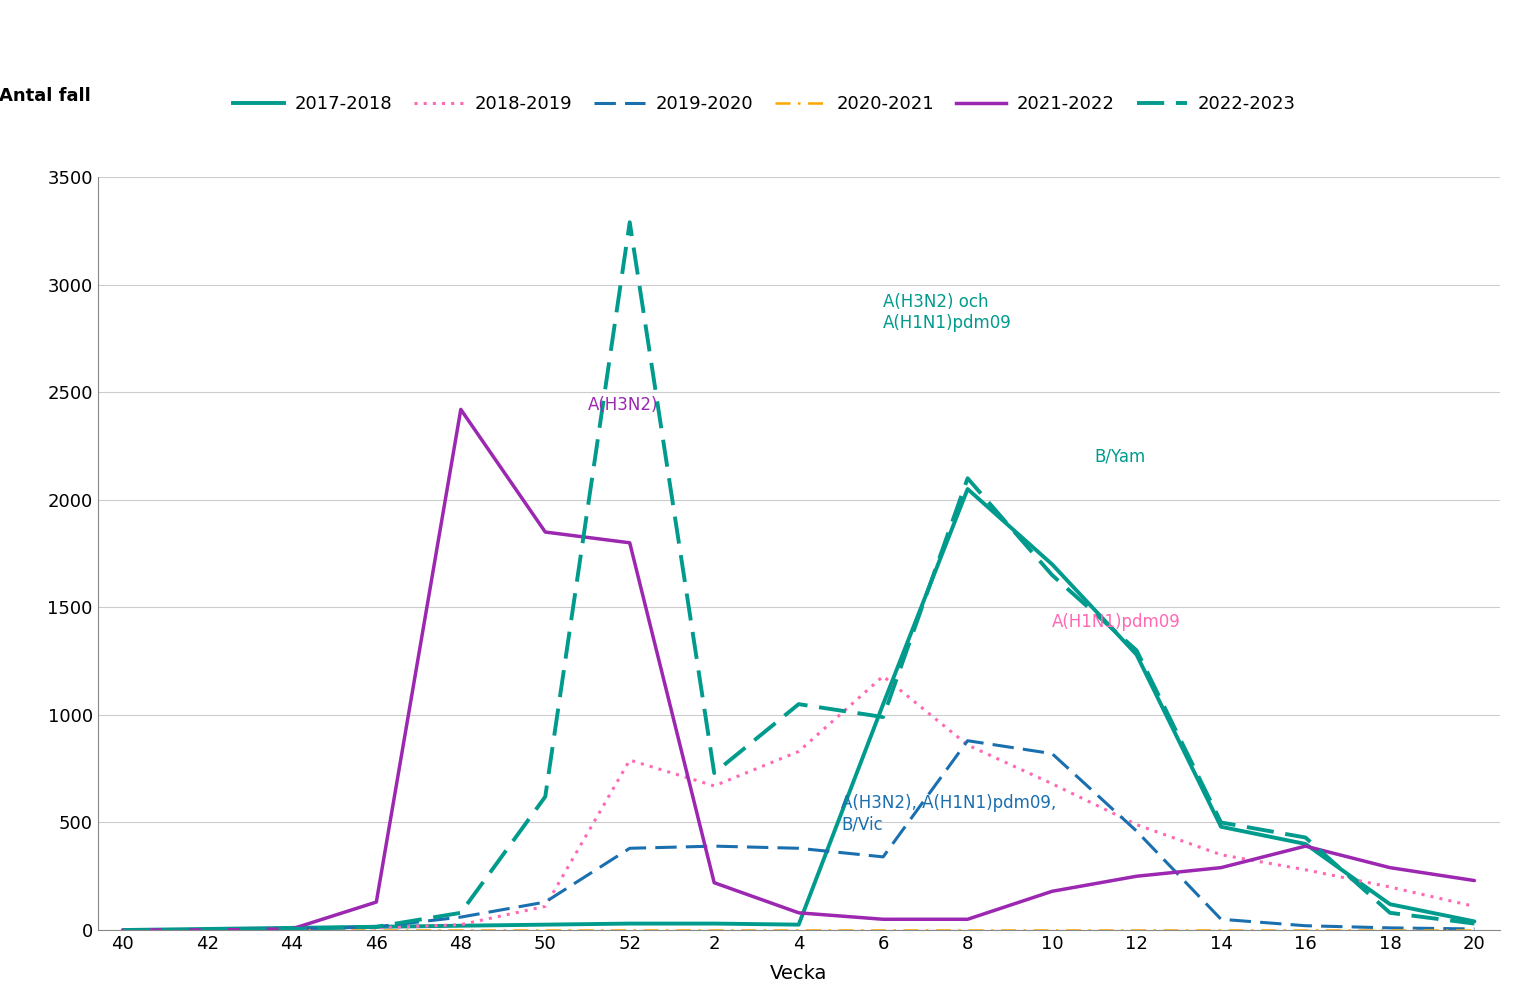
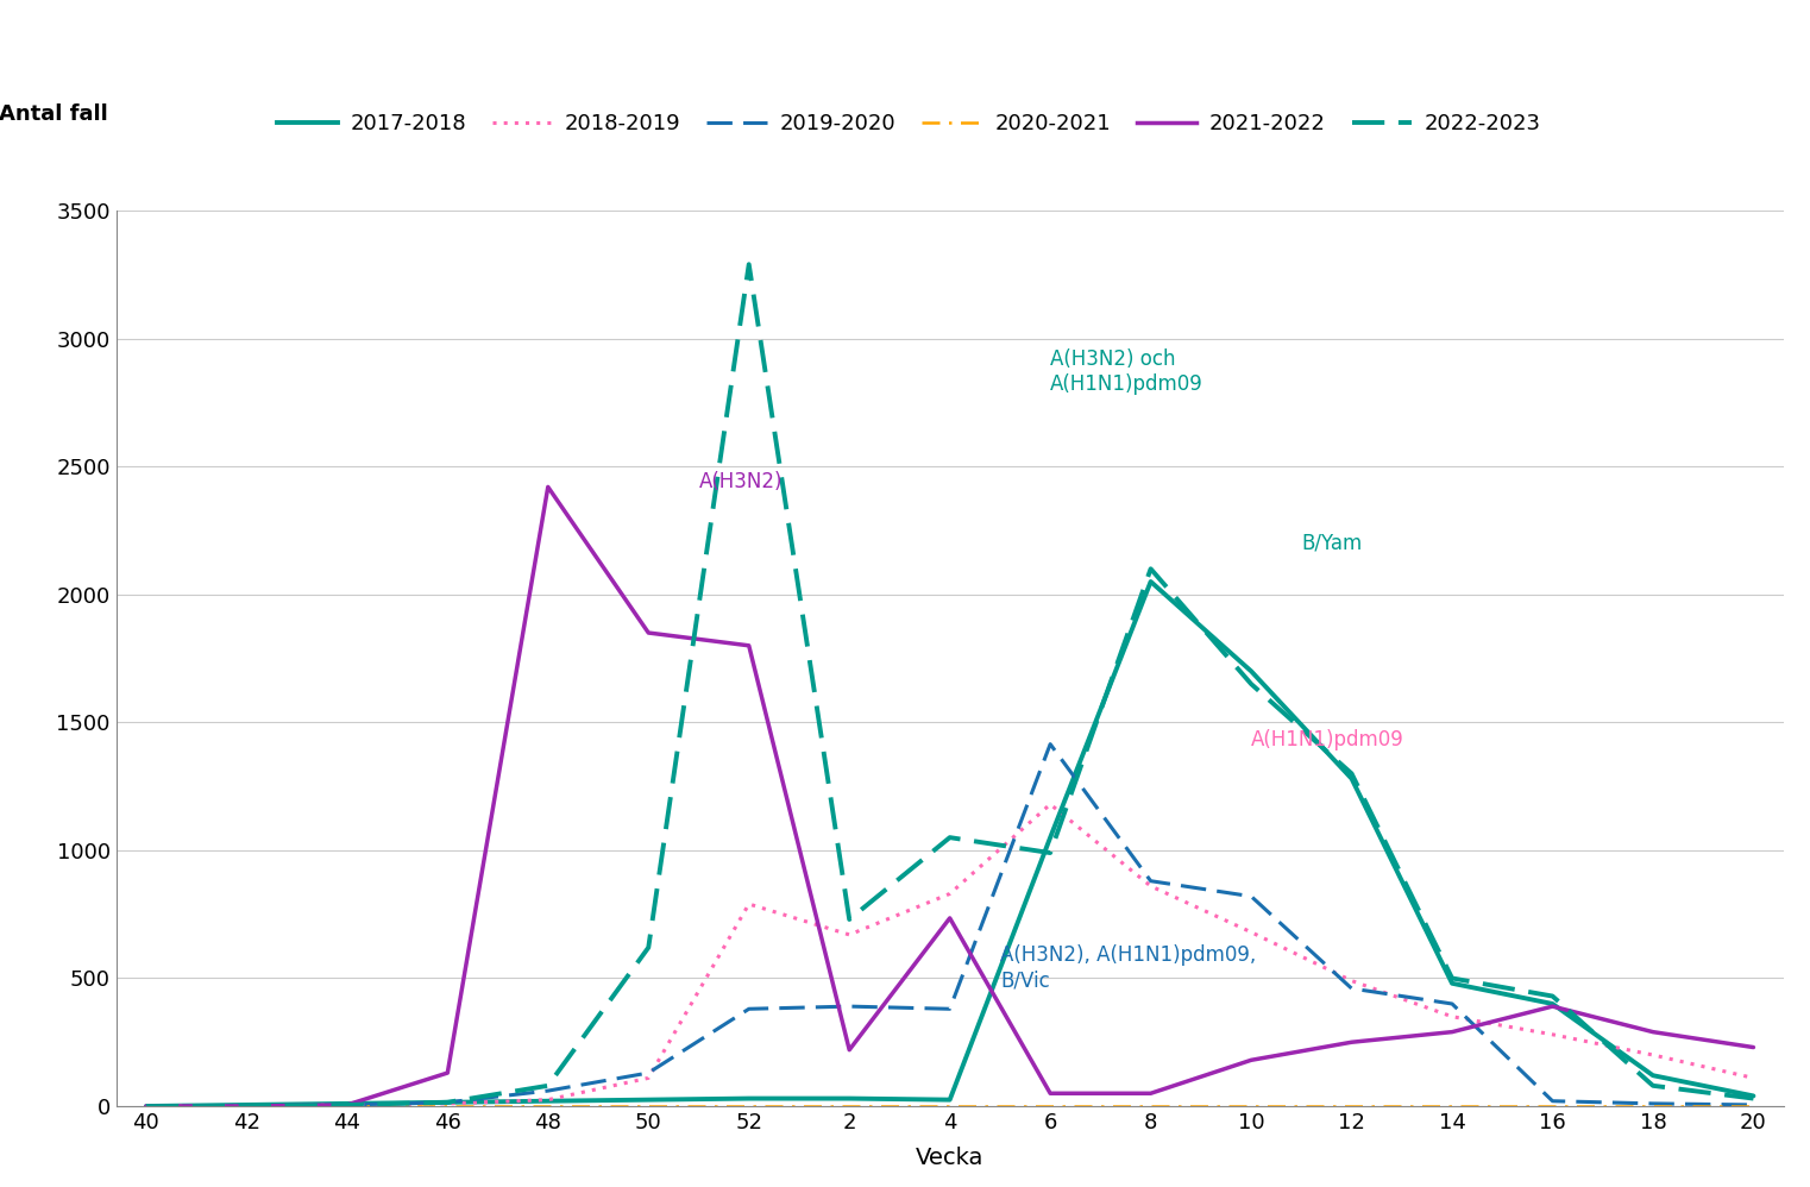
2021-2022/4: 80 -> 735
2019-2020/6: 340 -> 1415
2019-2020/14: 50 -> 400
